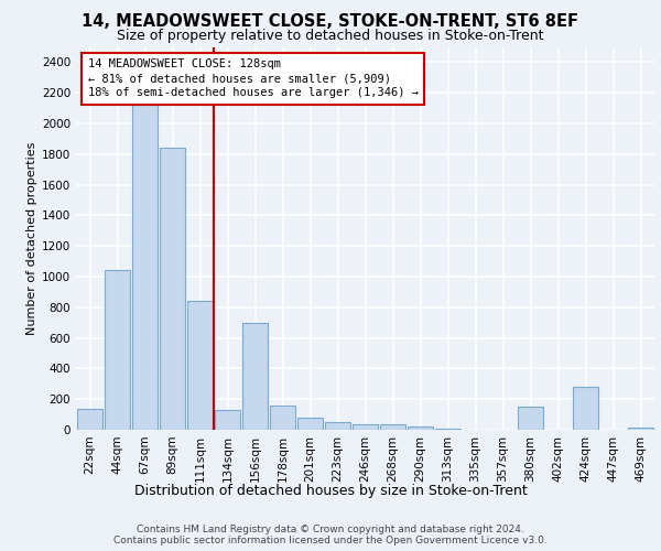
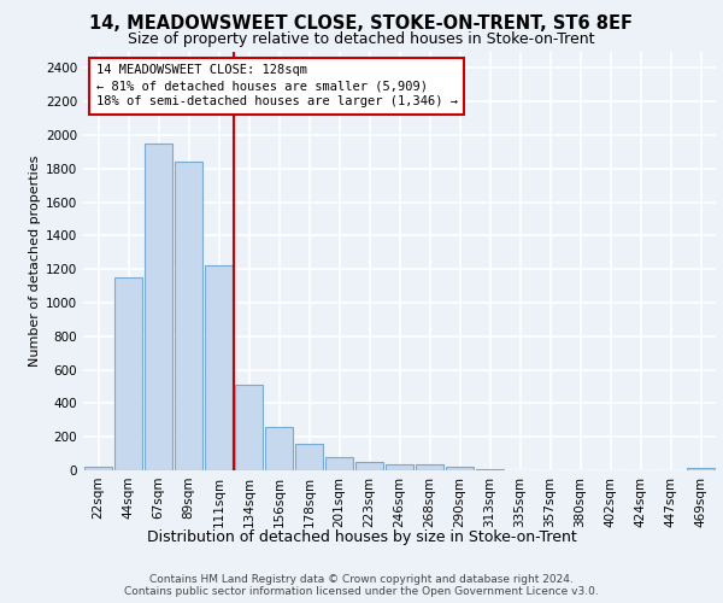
22sqm: 140 -> 20
44sqm: 1040 -> 1150
67sqm: 2120 -> 1950
111sqm: 840 -> 1220
134sqm: 130 -> 510
156sqm: 700 -> 260
380sqm: 150 -> 0
424sqm: 280 -> 0
